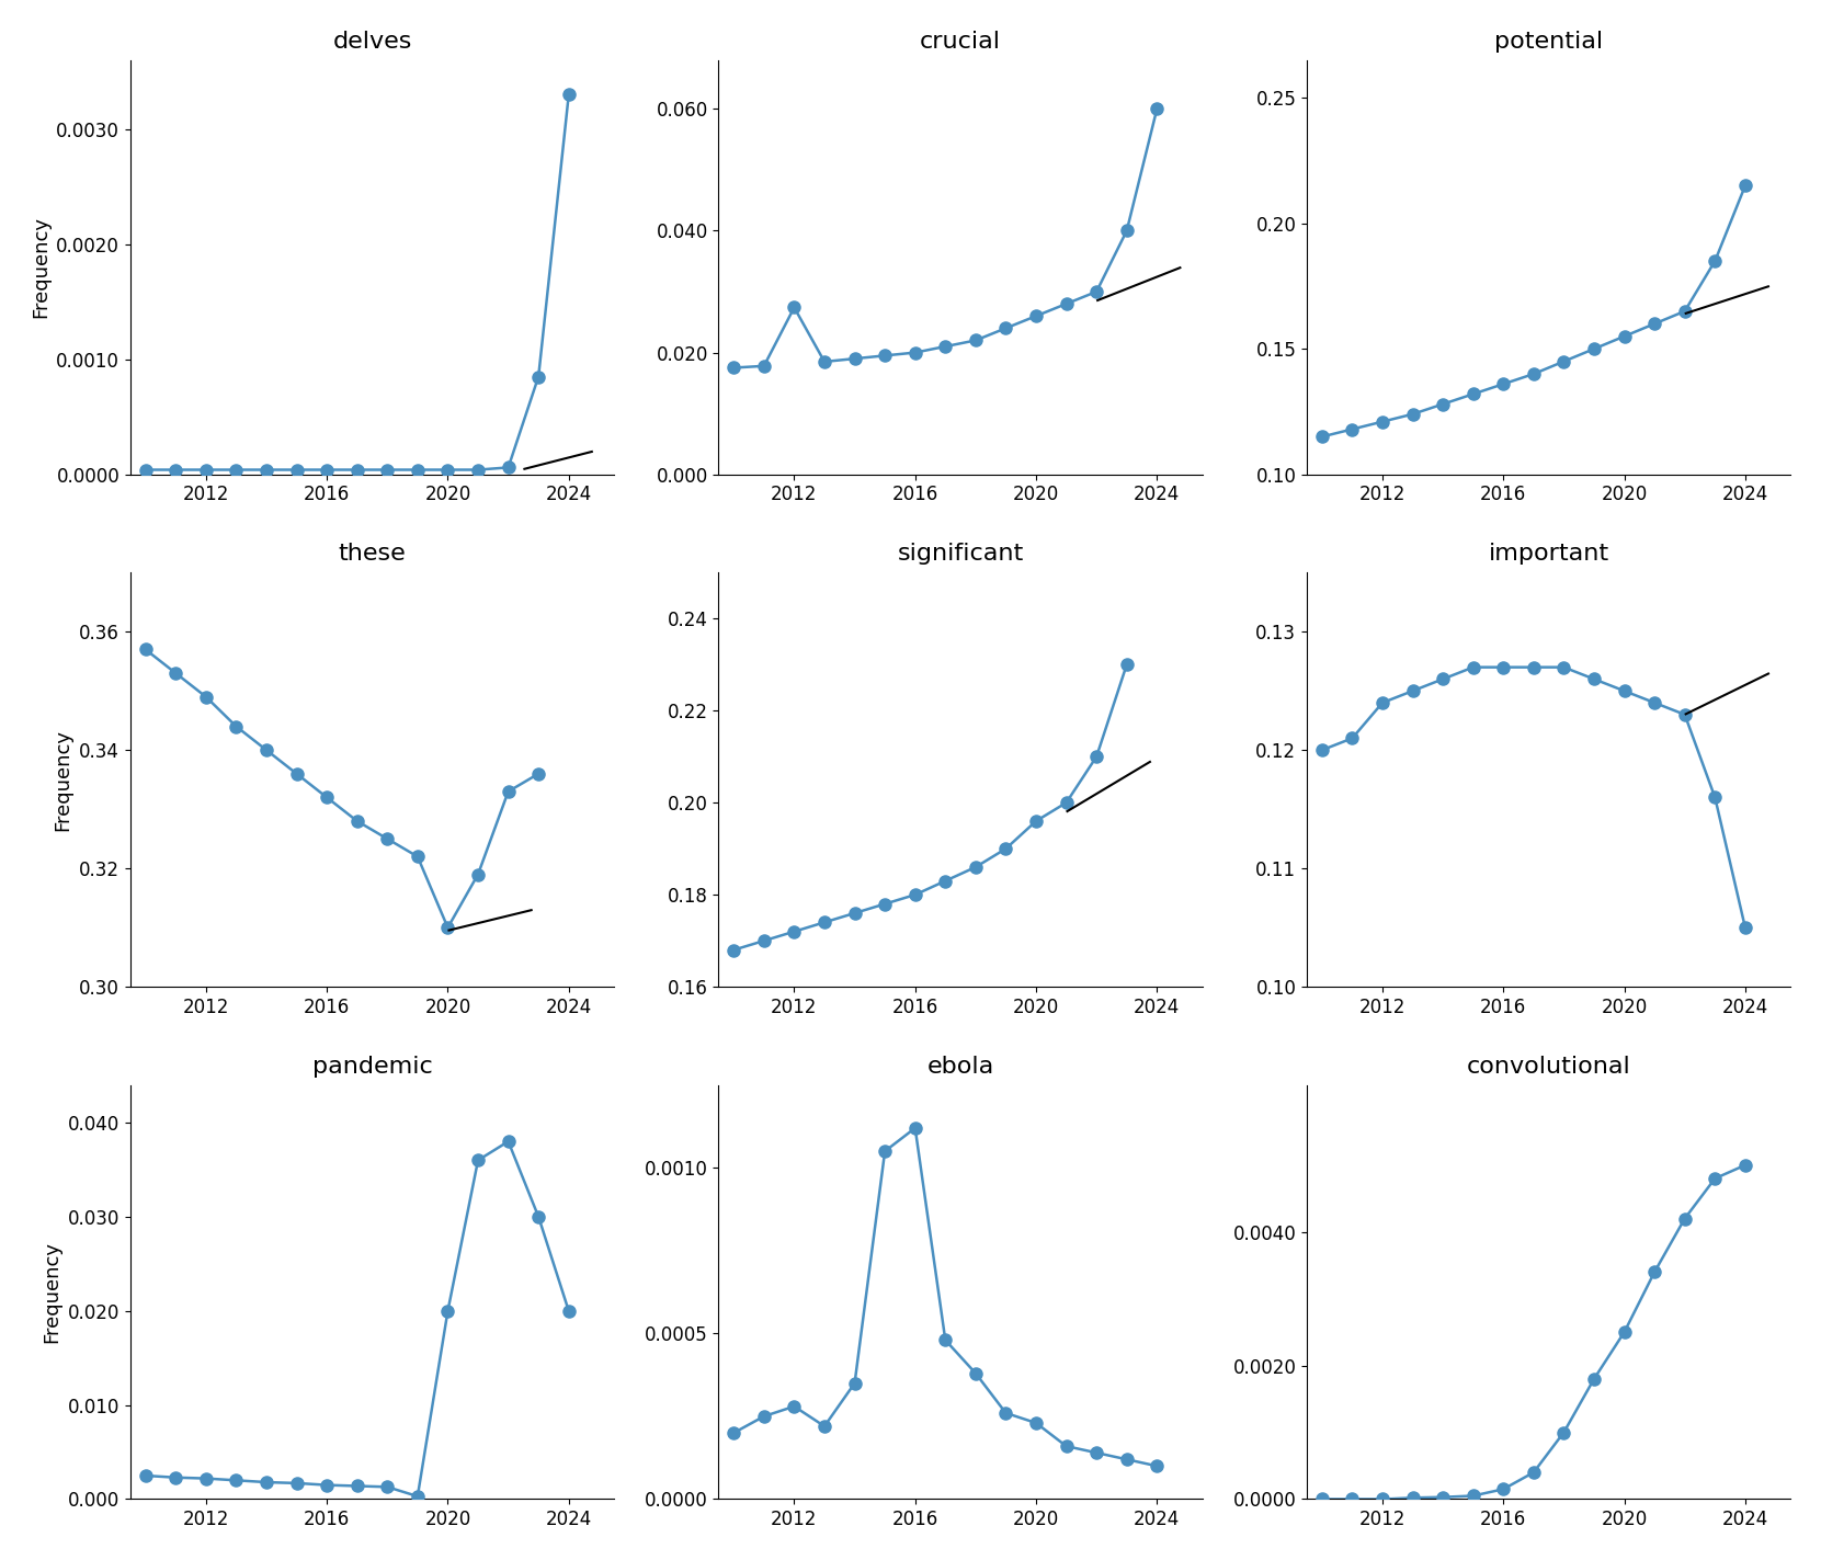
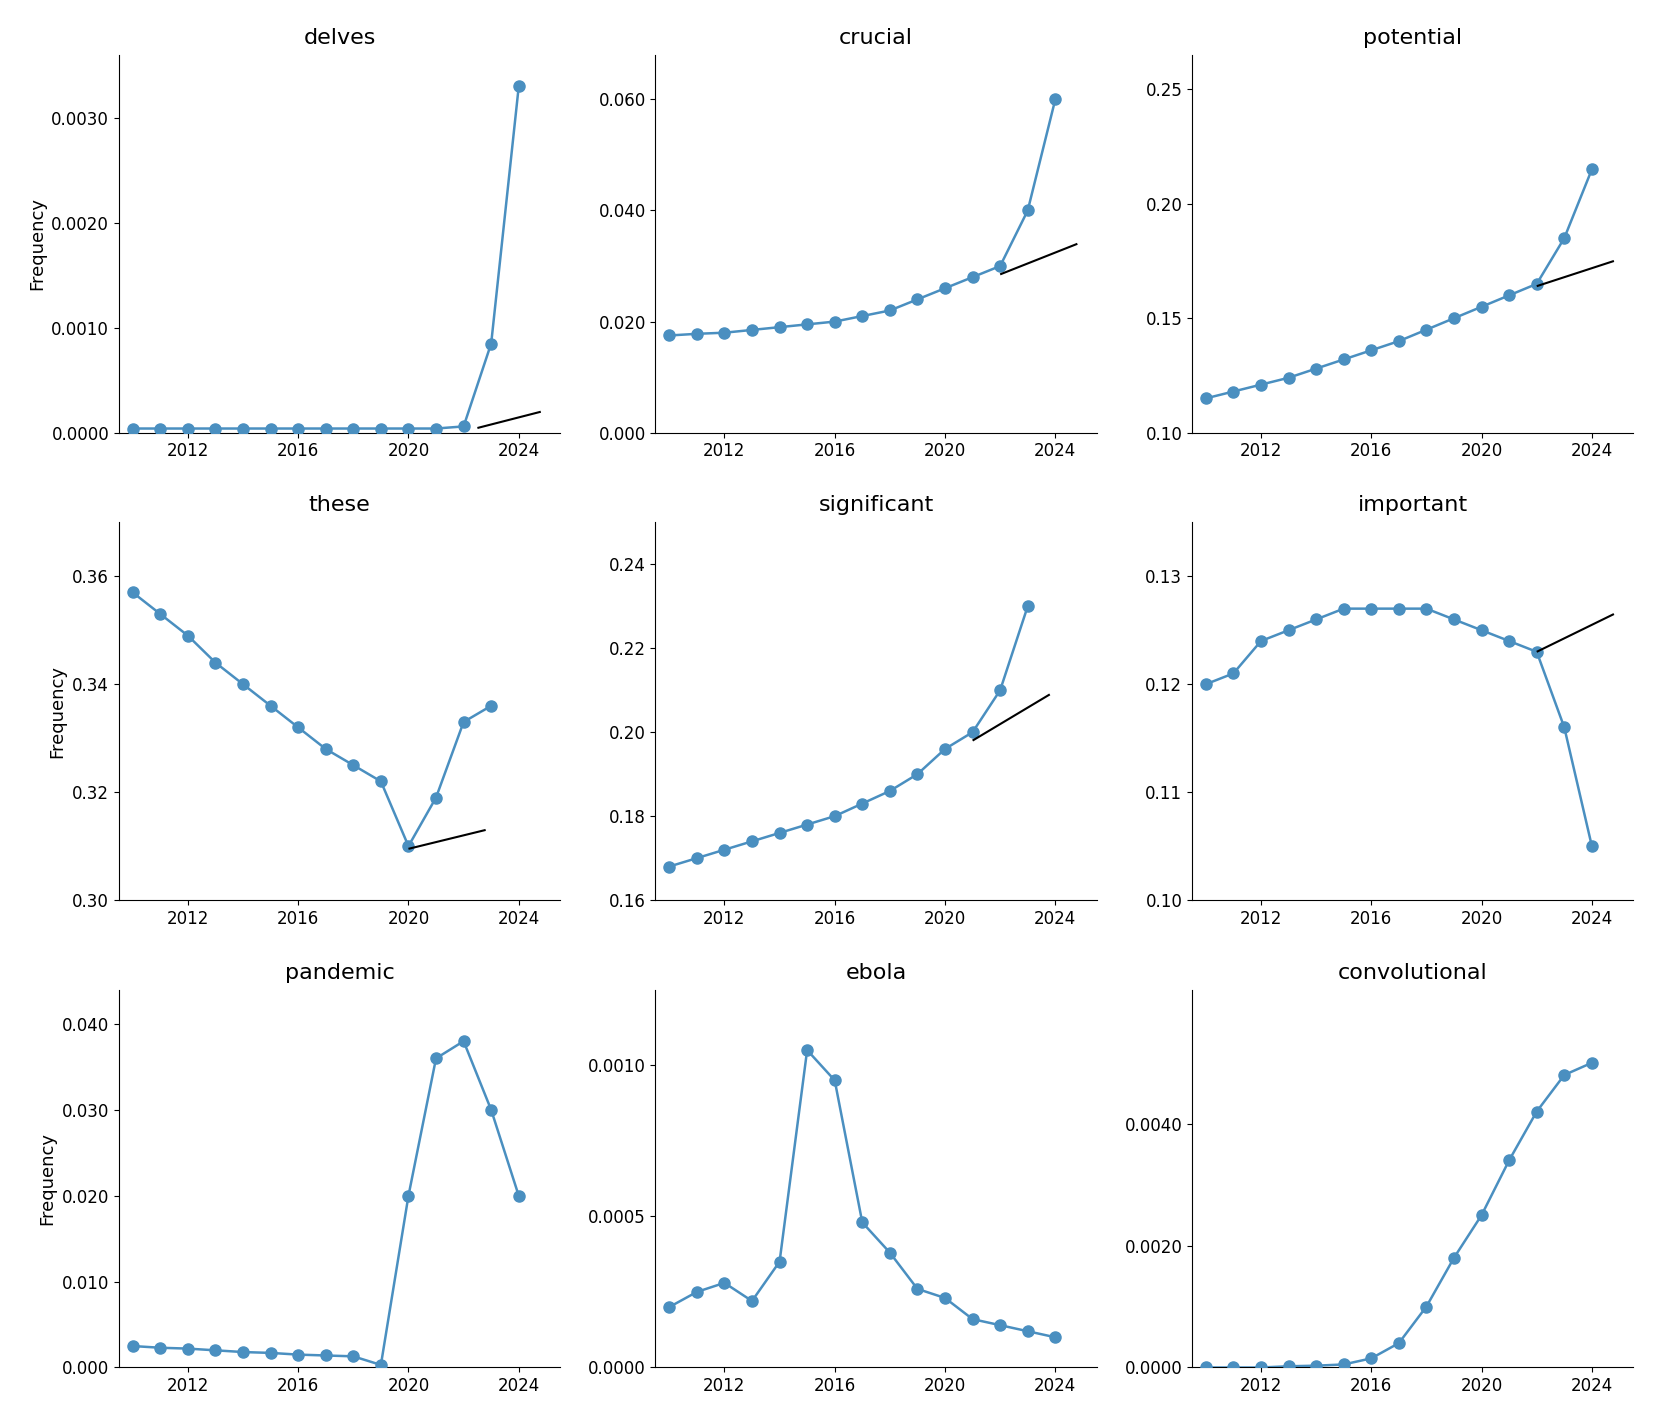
crucial/2012: 0.0274 -> 0.0180
ebola/2016: 0.00112 -> 0.00095
